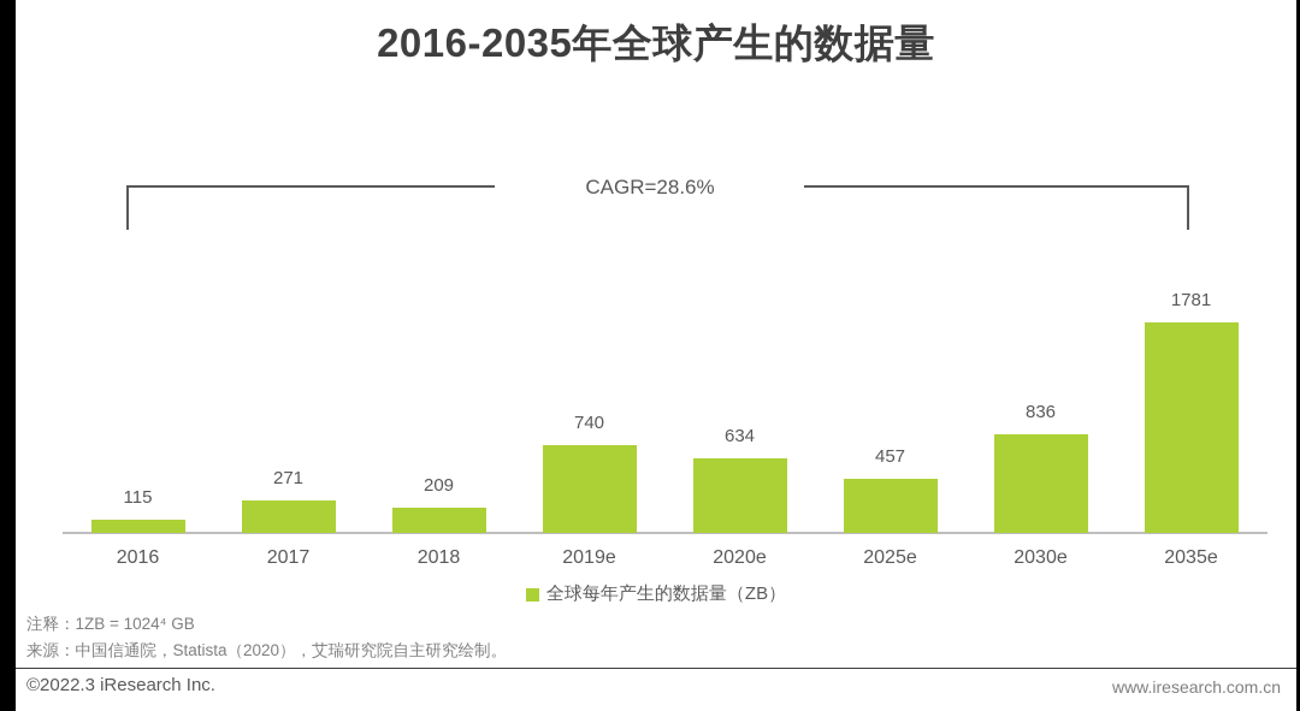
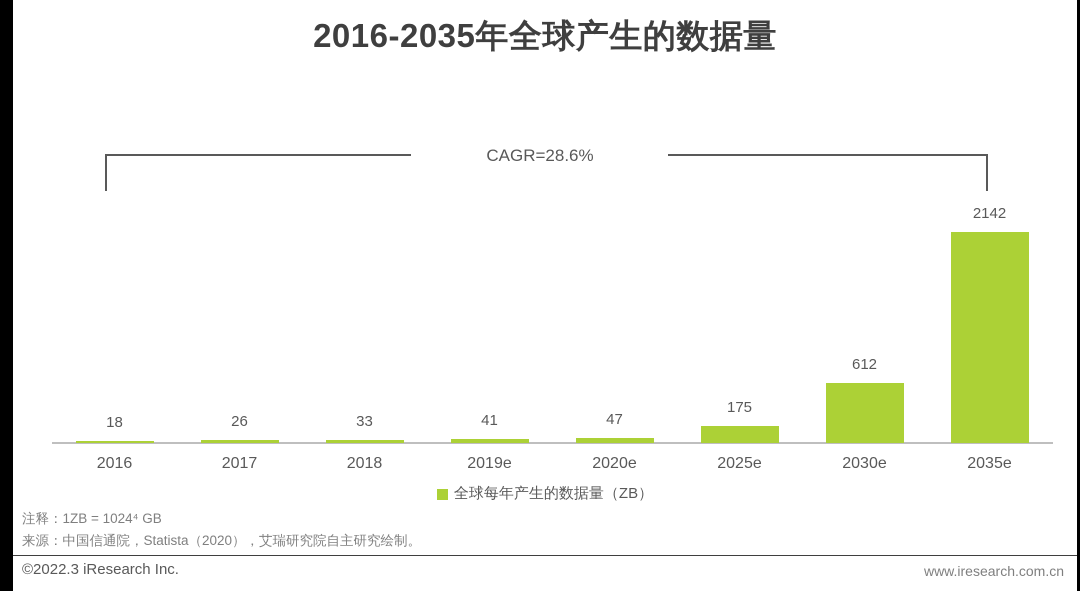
2016: 115 -> 18
2017: 271 -> 26
2018: 209 -> 33
2019e: 740 -> 41
2020e: 634 -> 47
2025e: 457 -> 175
2030e: 836 -> 612
2035e: 1781 -> 2142
